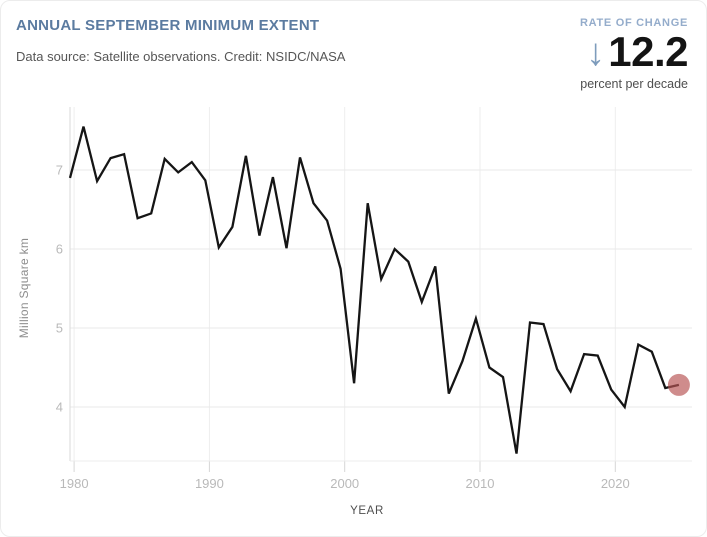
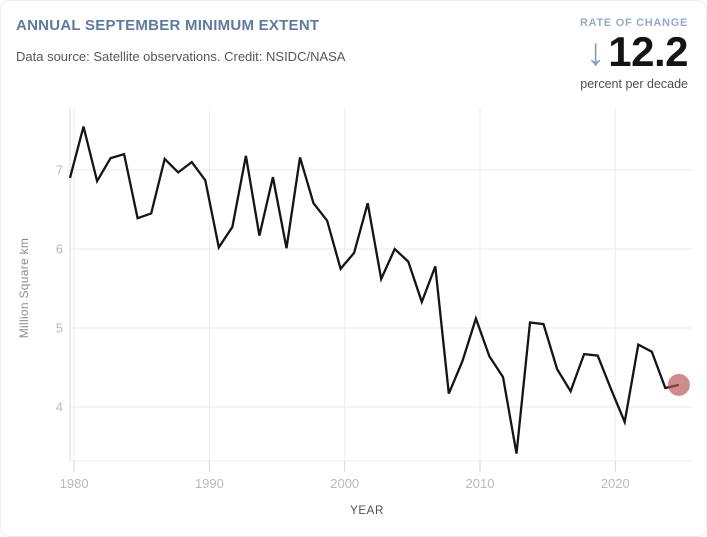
2000: 4.3 -> 6.0
2010: 4.5 -> 4.6
2020: 4.0 -> 3.8
